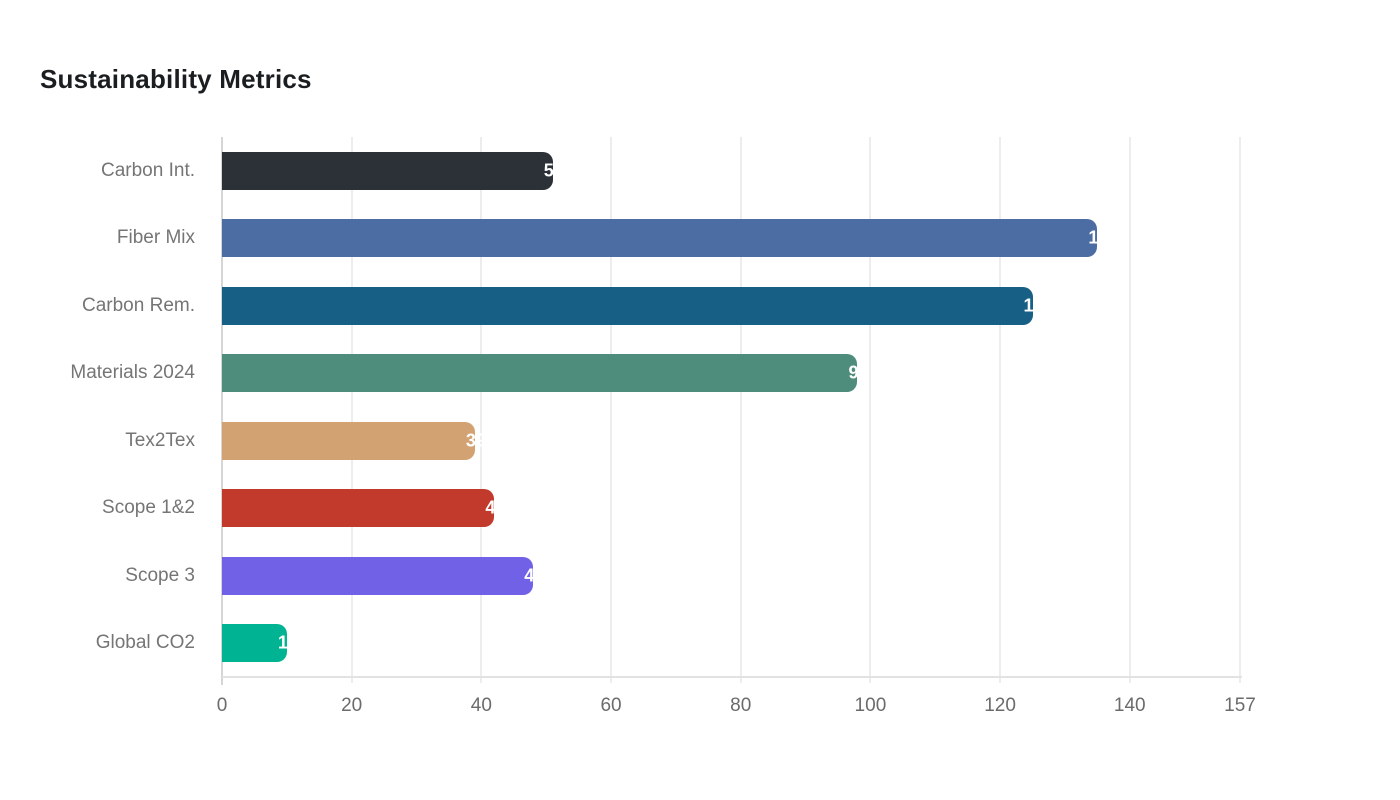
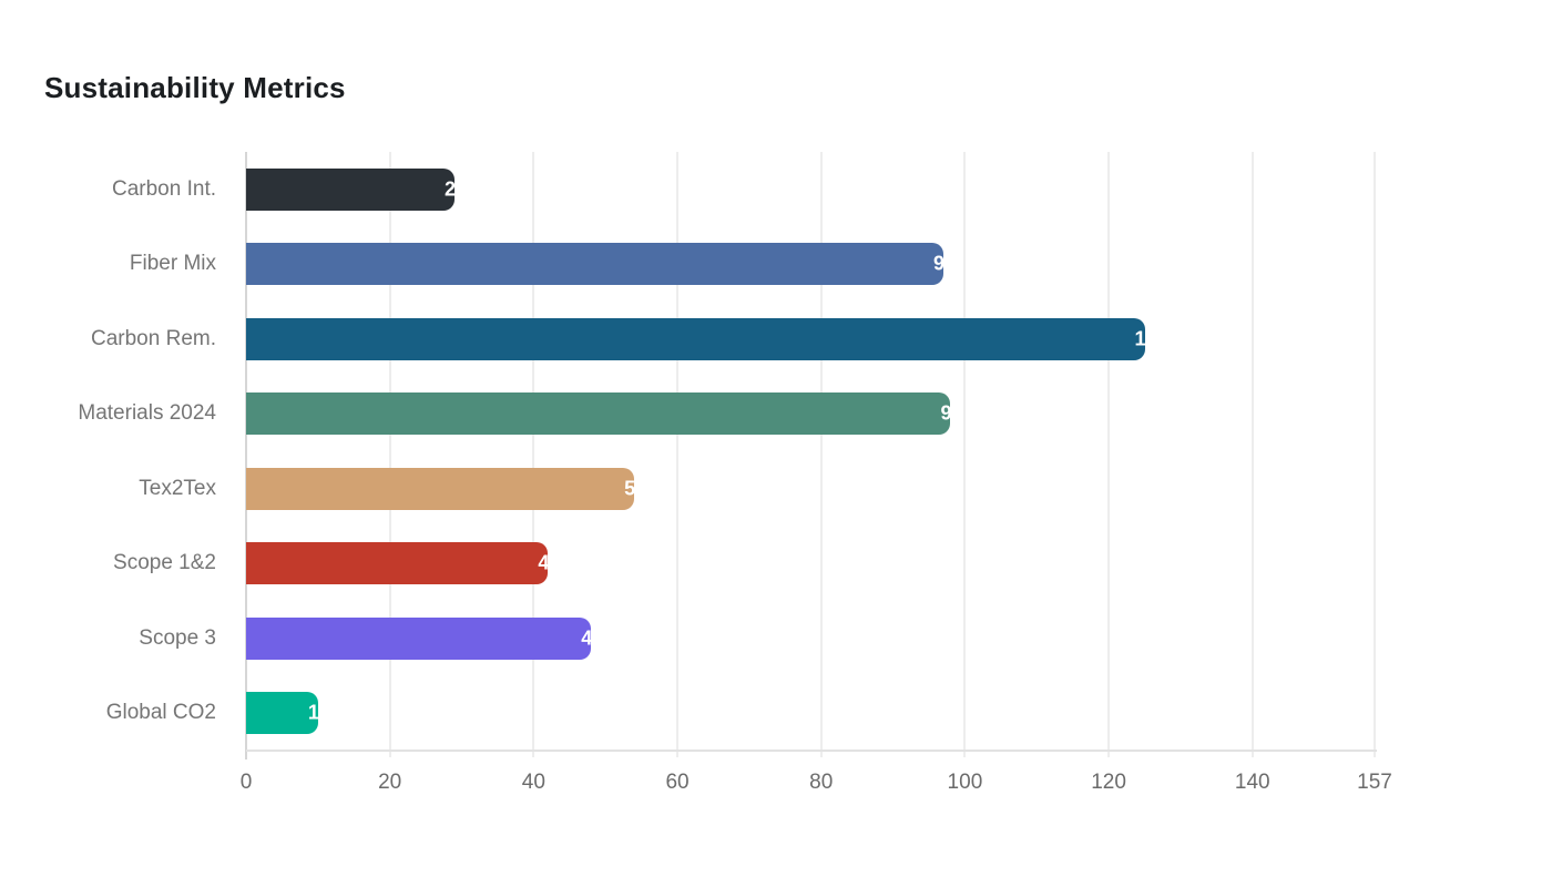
Carbon Int.: 51 -> 29
Fiber Mix: 135 -> 97
Tex2Tex: 39 -> 54
